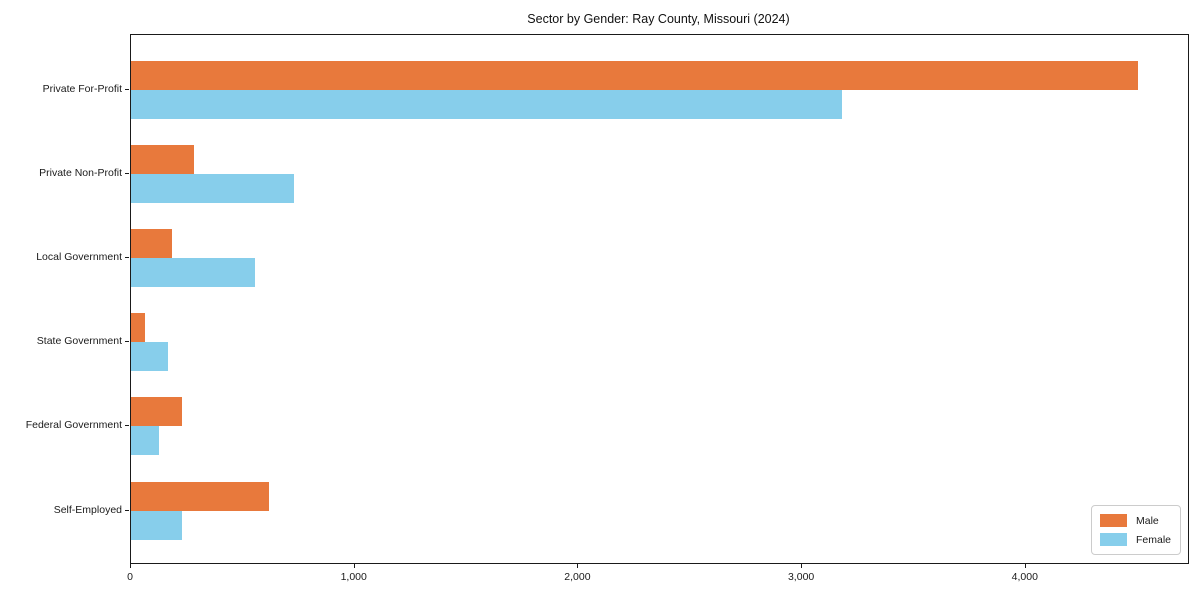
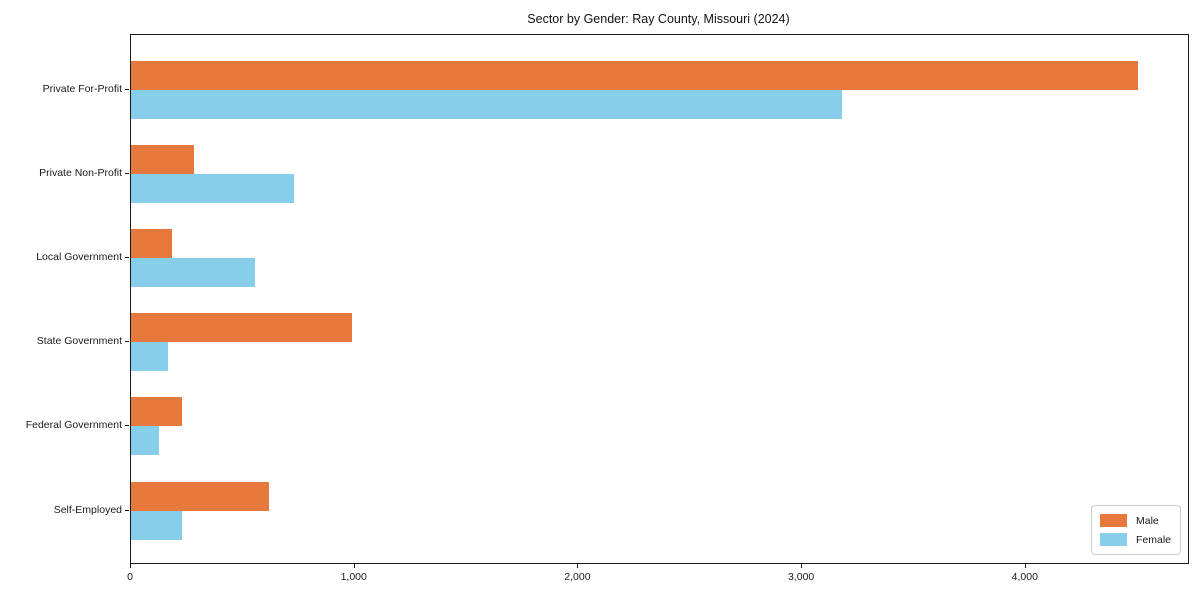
Male/State Government: 60 -> 990
